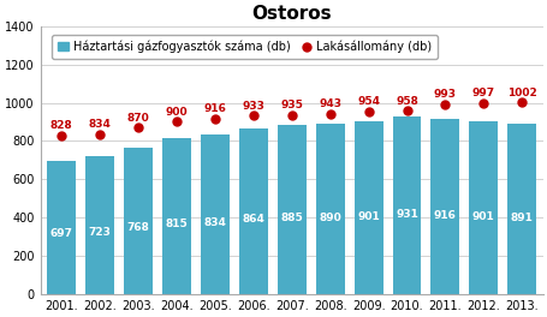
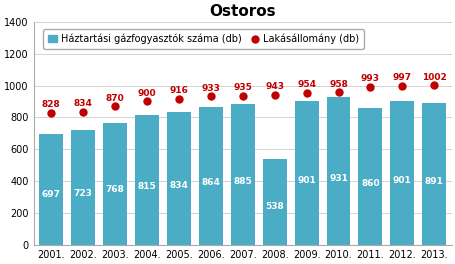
Háztartási gázfogyasztók száma (db)/2008.: 890 -> 538
Háztartási gázfogyasztók száma (db)/2011.: 916 -> 860
